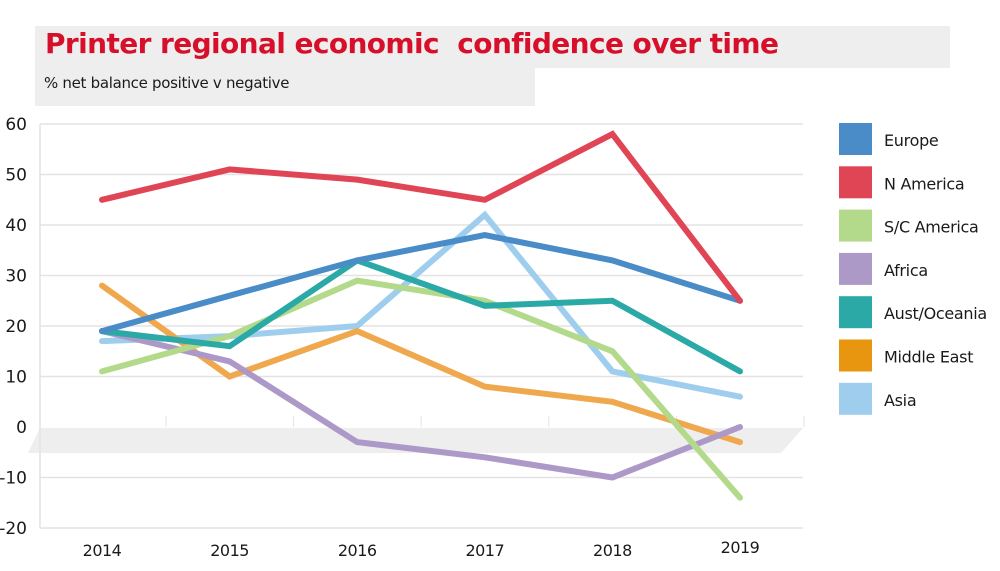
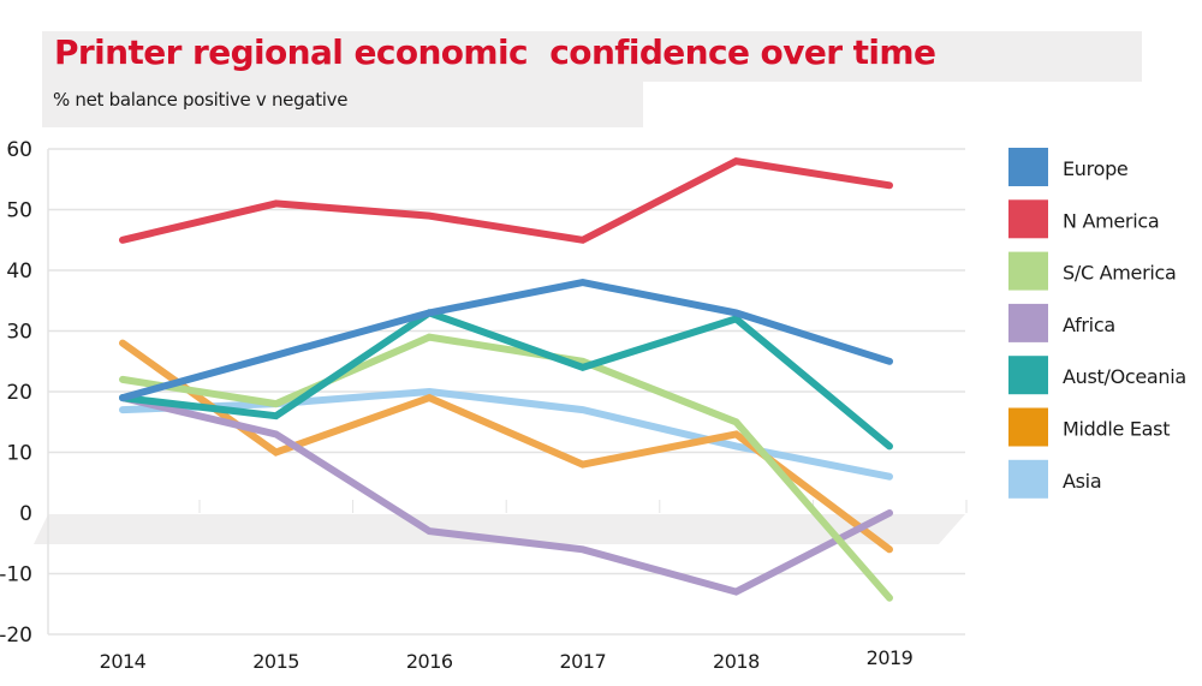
S/C America/2014: 11 -> 22
Asia/2017: 42 -> 17
Africa/2018: -10 -> -13
Aust/Oceania/2018: 25 -> 32
Middle East/2018: 5 -> 13
N America/2019: 25 -> 54
Middle East/2019: -3 -> -6
